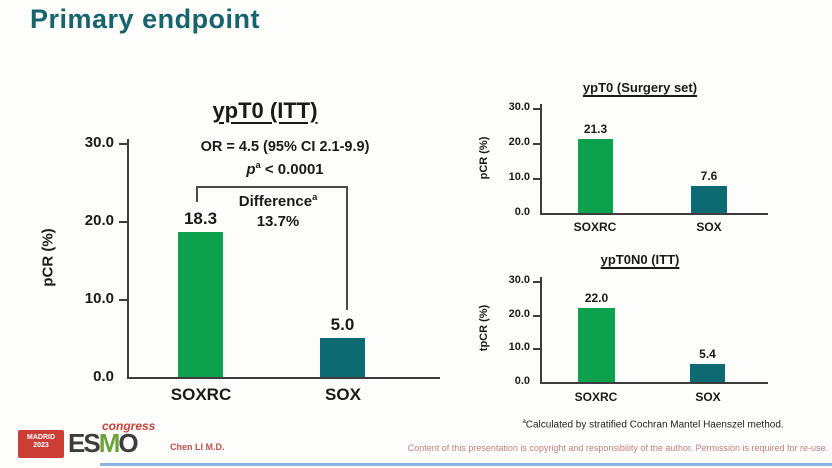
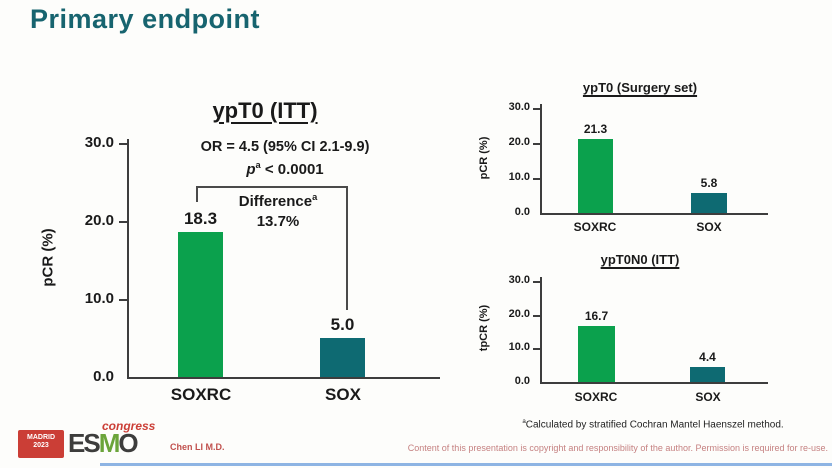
ypT0 (Surgery set)/SOX: 7.6 -> 5.8
ypT0N0 (ITT)/SOXRC: 22.0 -> 16.7
ypT0N0 (ITT)/SOX: 5.4 -> 4.4
